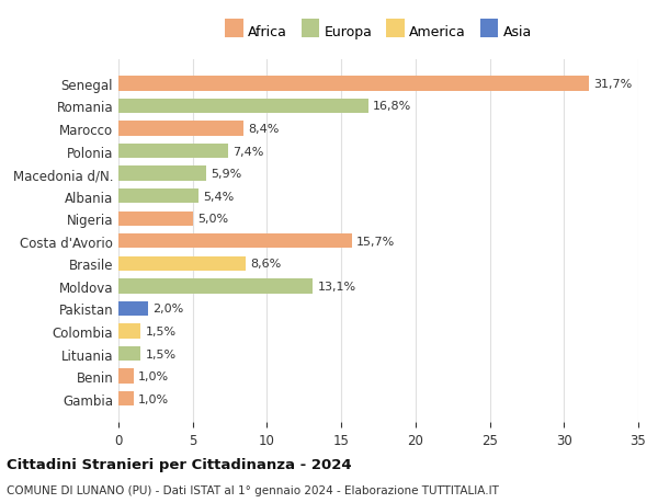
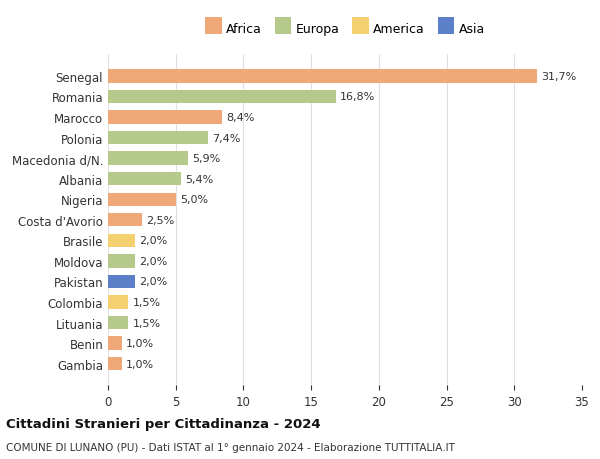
Costa d'Avorio: 15,7% -> 2,5%
Brasile: 8,6% -> 2,0%
Moldova: 13,1% -> 2,0%
